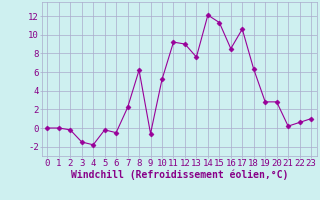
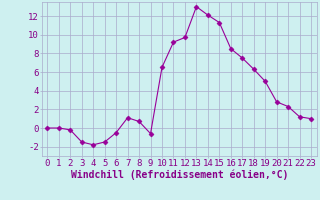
5: -0.2 -> -1.5
7: 2.2 -> 1.1
8: 6.2 -> 0.7
10: 5.2 -> 6.5
12: 9.0 -> 9.7
13: 7.6 -> 13.0
17: 10.6 -> 7.5
19: 2.8 -> 5.0
21: 0.2 -> 2.3
22: 0.6 -> 1.2
